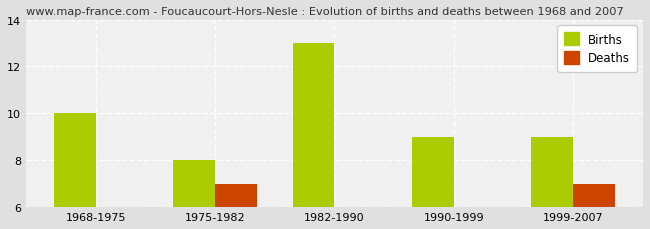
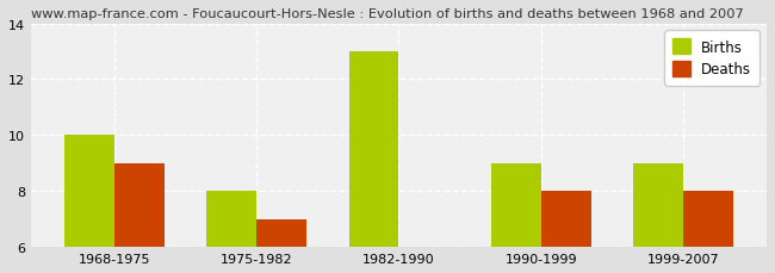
Deaths/1968-1975: 6 -> 9
Deaths/1990-1999: 6 -> 8
Deaths/1999-2007: 7 -> 8
